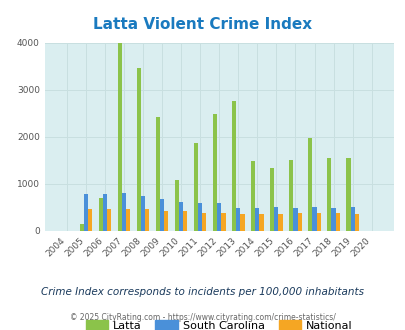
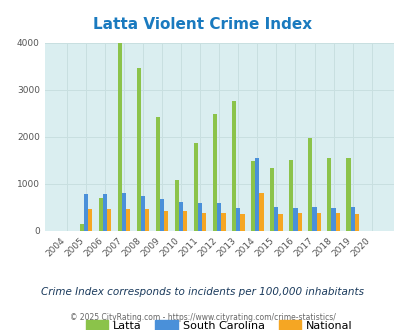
South Carolina/2014: 490 -> 1550
National/2014: 370 -> 800
